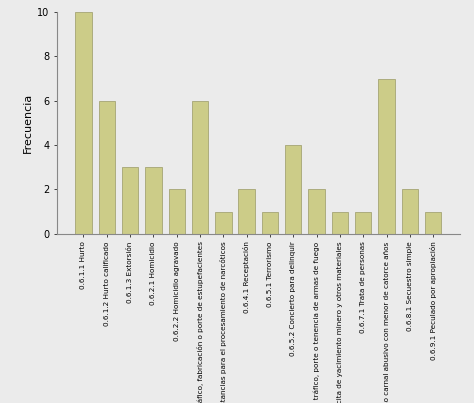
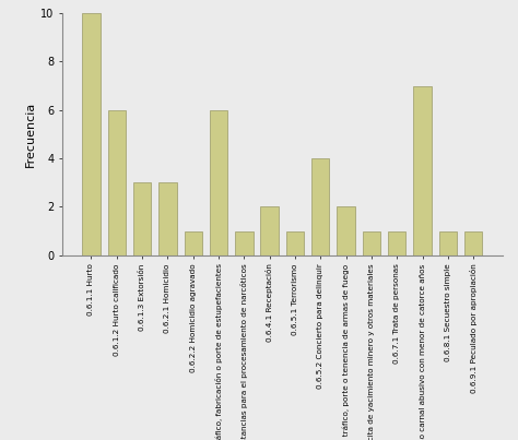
0.6.2.2 Homicidio agravado: 2 -> 1
0.6.8.1 Secuestro simple: 2 -> 1
